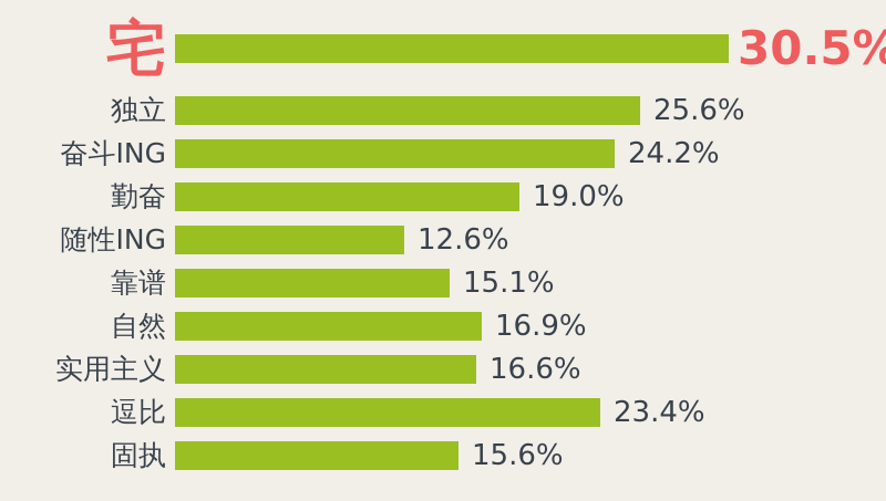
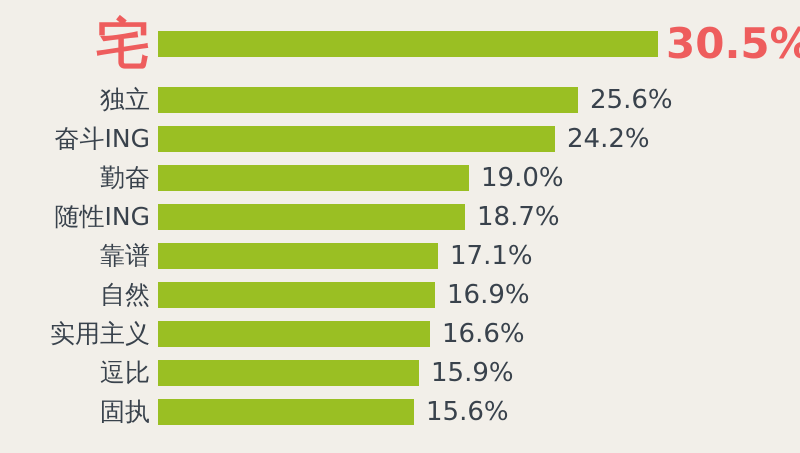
随性ING: 12.6% -> 18.7%
靠谱: 15.1% -> 17.1%
逗比: 23.4% -> 15.9%
